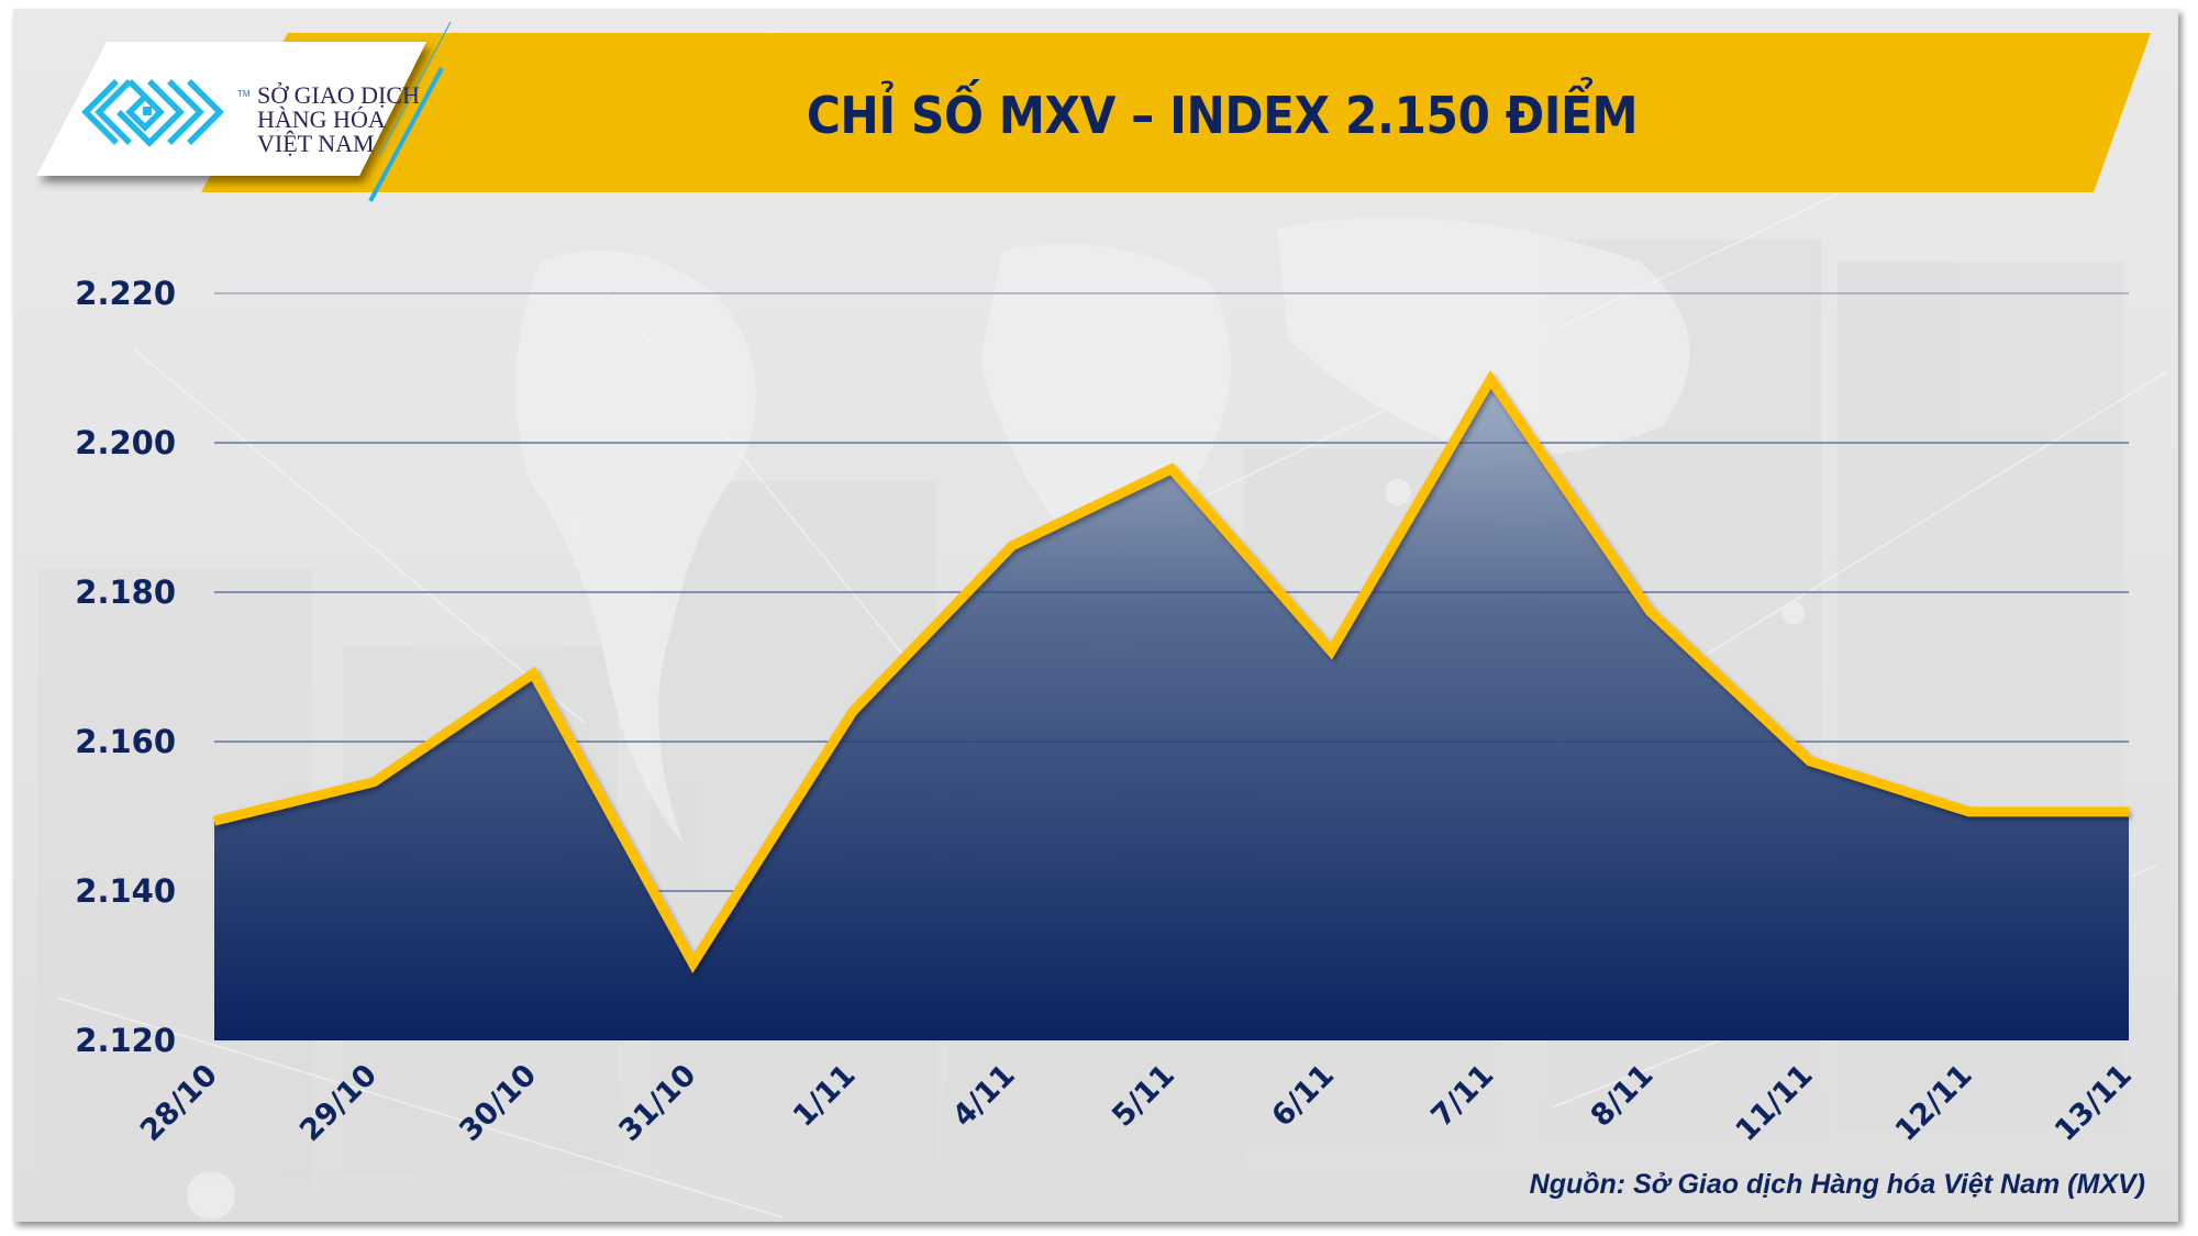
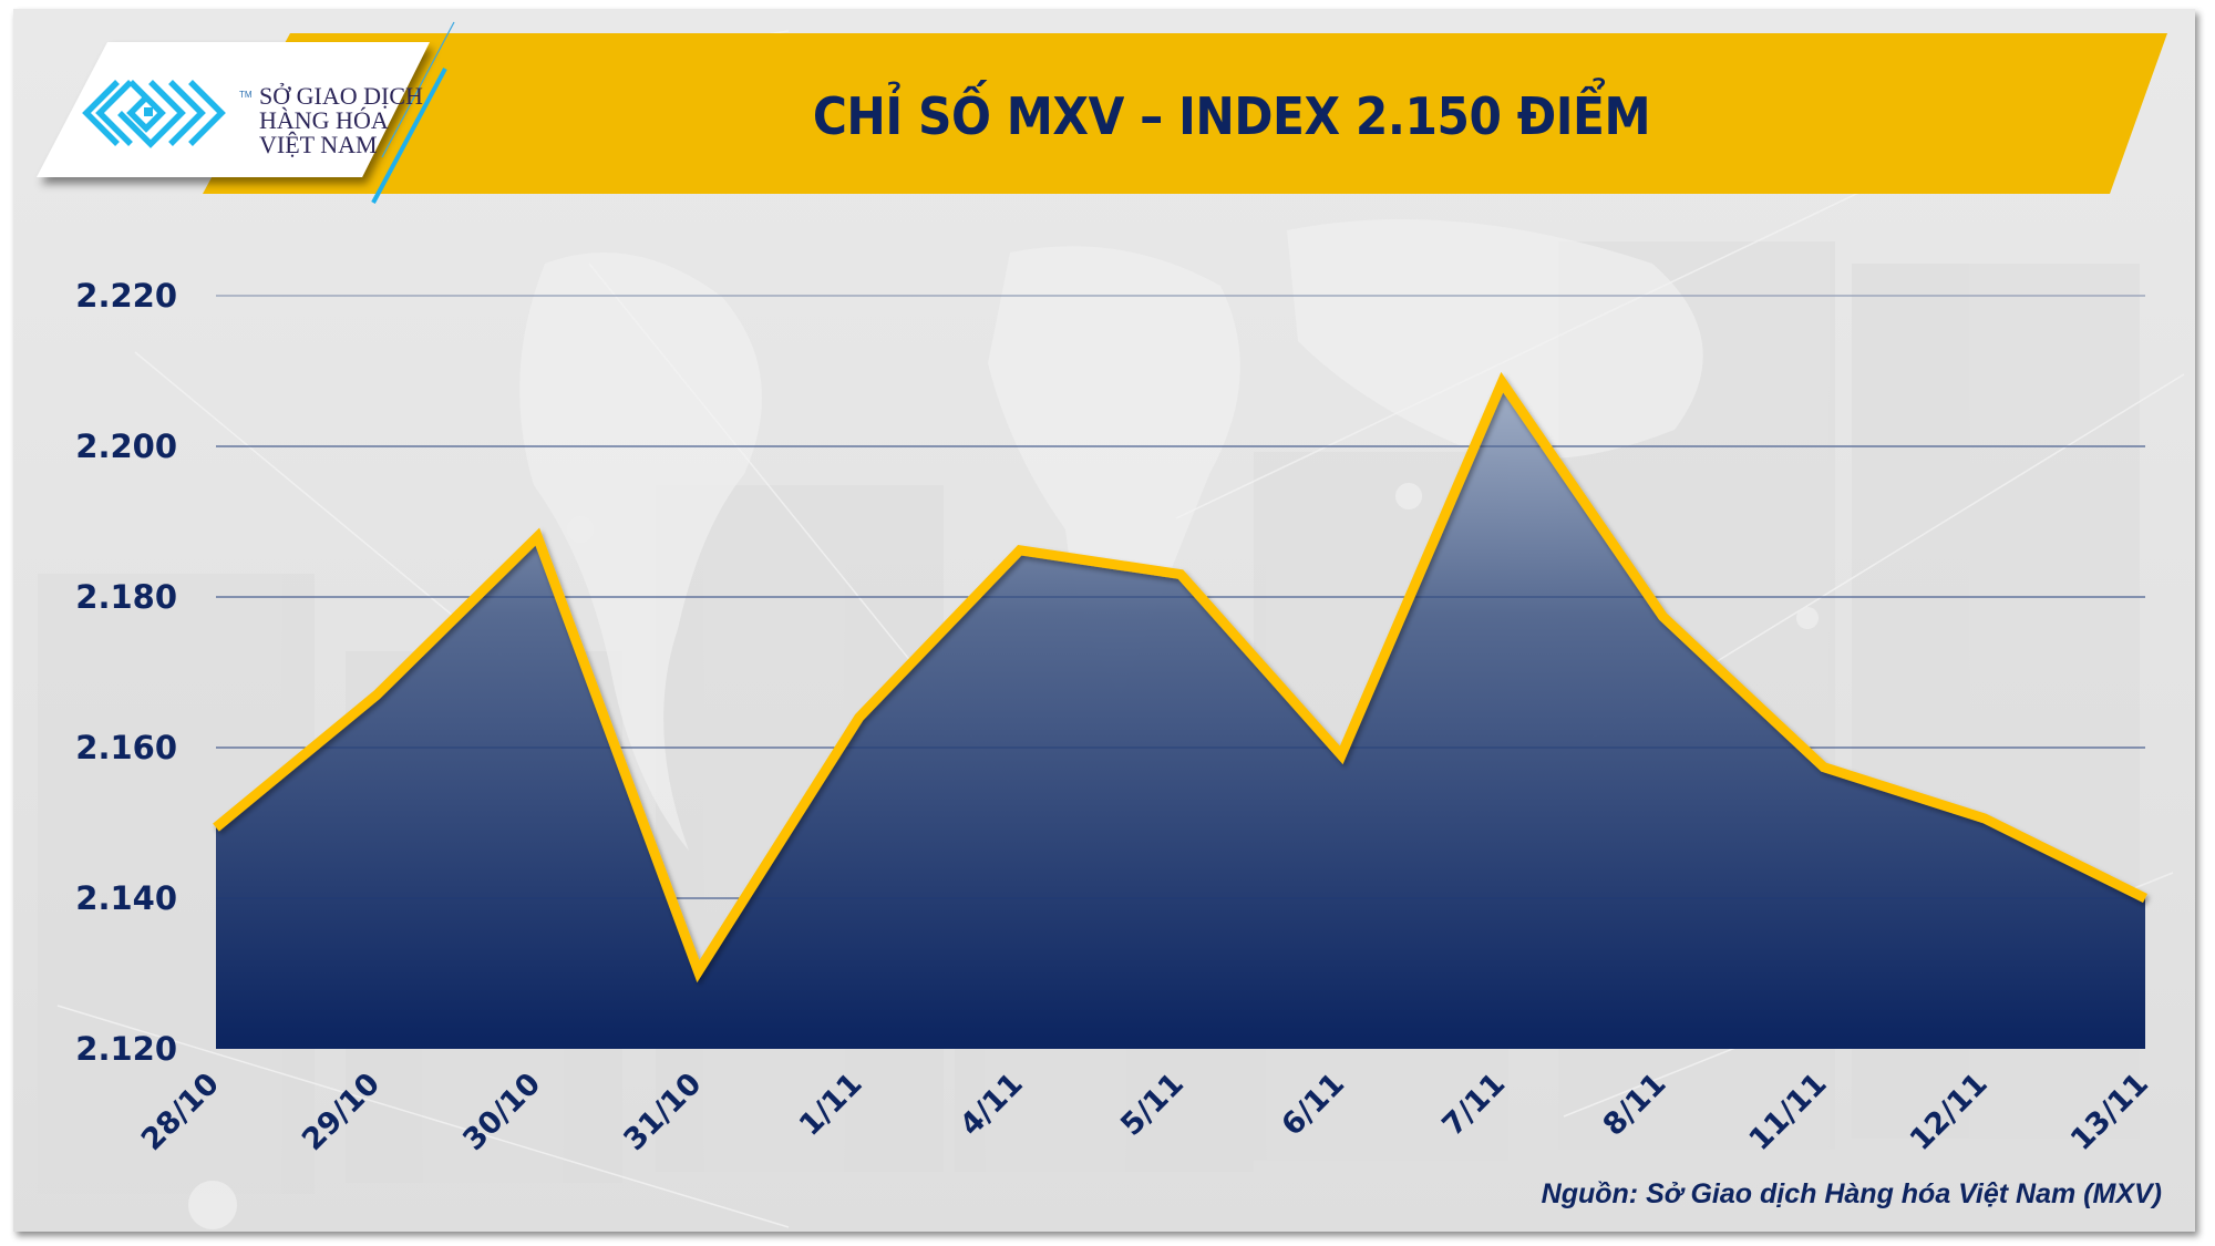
29/10: 2155 -> 2167
30/10: 2169 -> 2188
5/11: 2196 -> 2183
6/11: 2172 -> 2159
13/11: 2151 -> 2140
